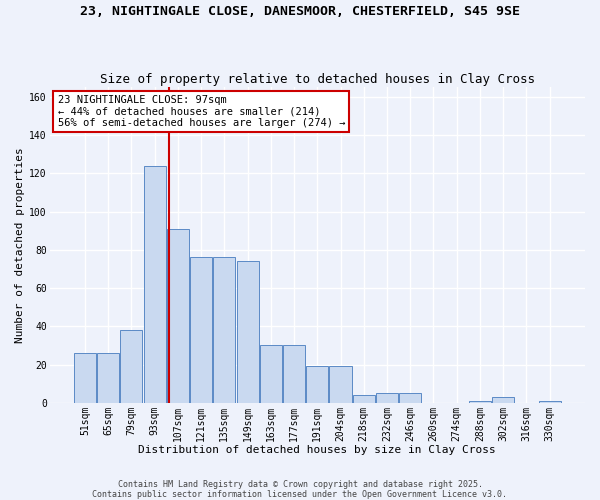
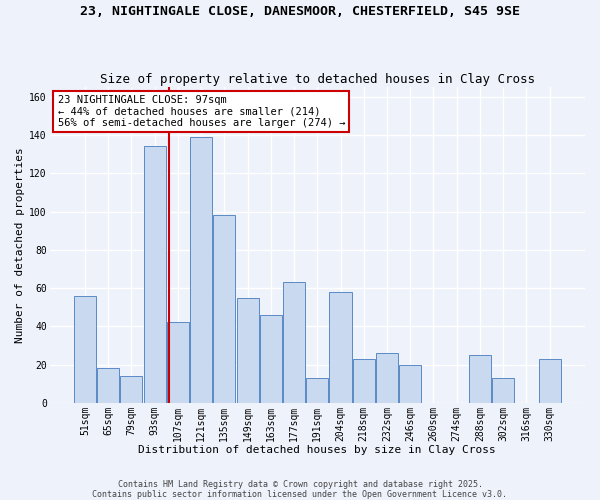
51sqm: 26 -> 56
65sqm: 26 -> 18
79sqm: 38 -> 14
93sqm: 124 -> 134
107sqm: 91 -> 42
121sqm: 76 -> 139
135sqm: 76 -> 98
149sqm: 74 -> 55
163sqm: 30 -> 46
177sqm: 30 -> 63
191sqm: 19 -> 13
204sqm: 19 -> 58
218sqm: 4 -> 23
232sqm: 5 -> 26
246sqm: 5 -> 20
288sqm: 1 -> 25
302sqm: 3 -> 13
330sqm: 1 -> 23
